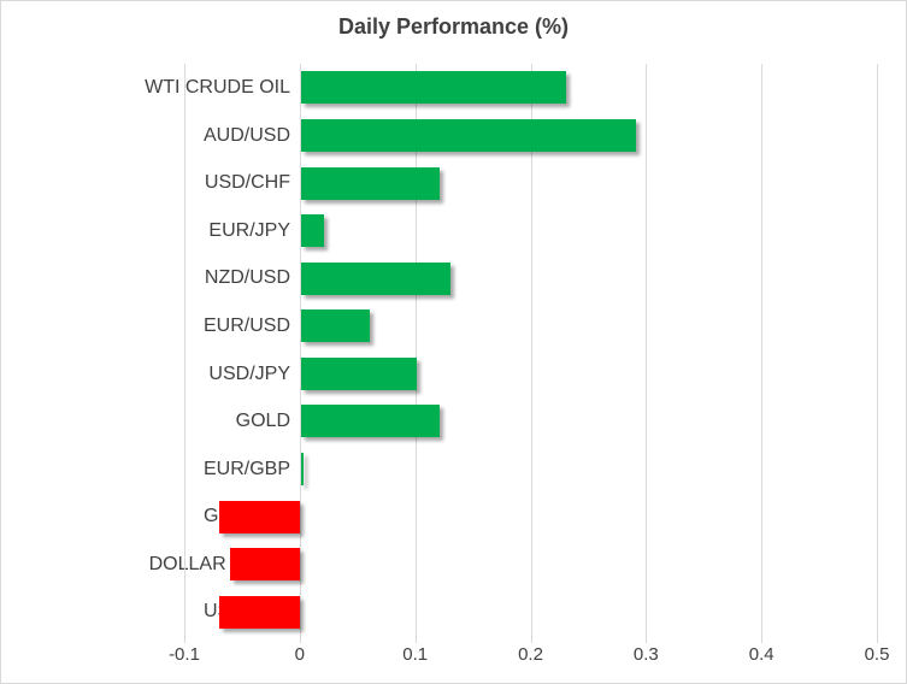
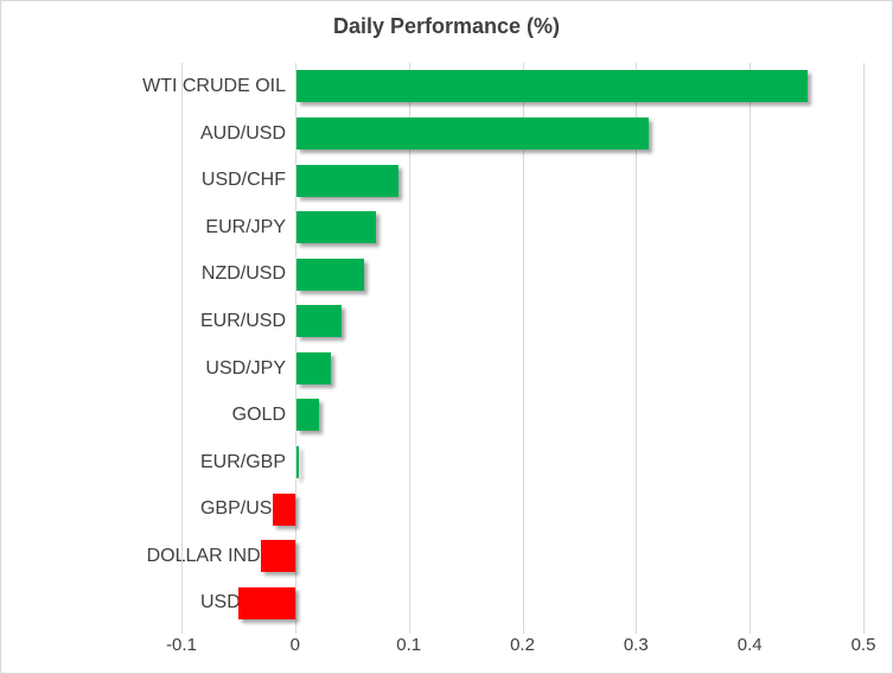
WTI CRUDE OIL: 0.23 -> 0.45
AUD/USD: 0.29 -> 0.31
USD/CHF: 0.12 -> 0.09
EUR/JPY: 0.02 -> 0.07
NZD/USD: 0.13 -> 0.06
EUR/USD: 0.06 -> 0.04
USD/JPY: 0.10 -> 0.03
GOLD: 0.12 -> 0.02
GBP/USD: -0.07 -> -0.02
DOLLAR INDEX: -0.06 -> -0.03
USD/CAD: -0.07 -> -0.05
